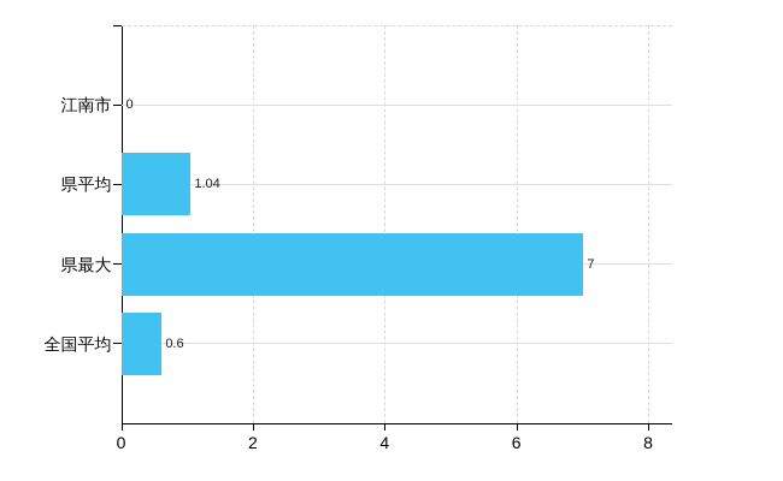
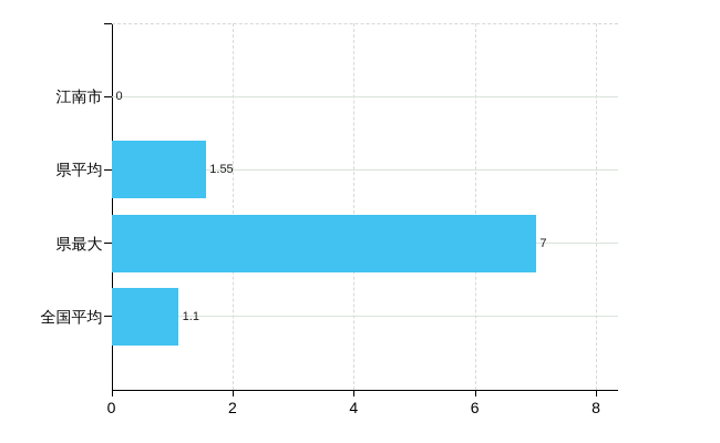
県平均: 1.04 -> 1.55
全国平均: 0.6 -> 1.1
